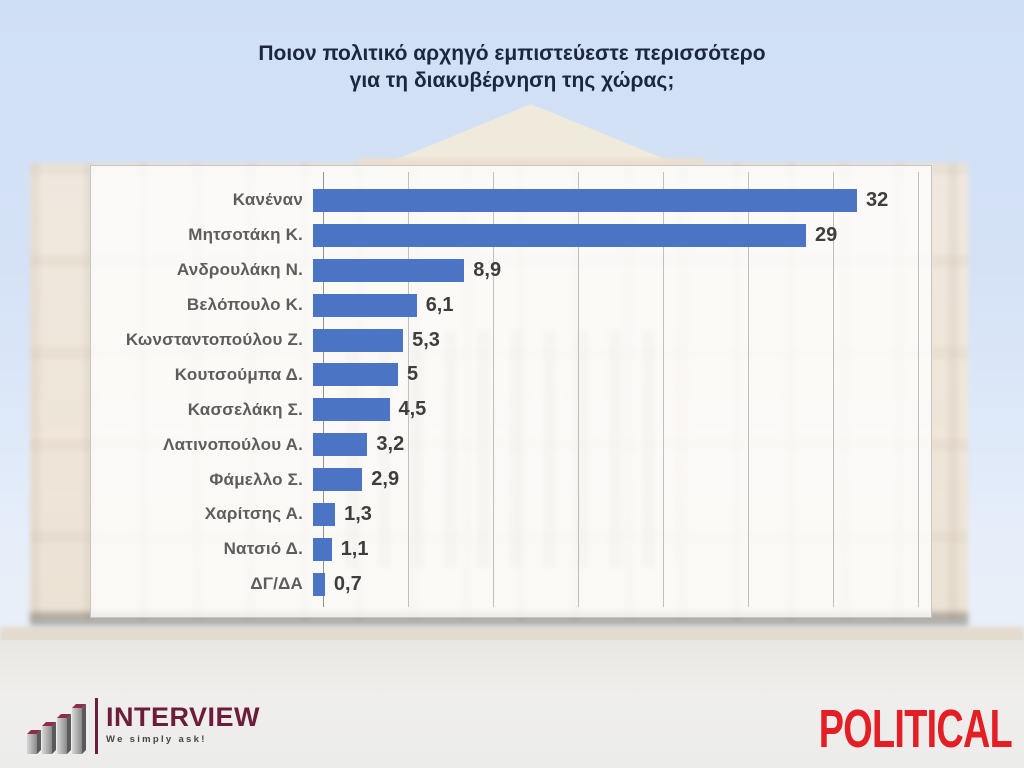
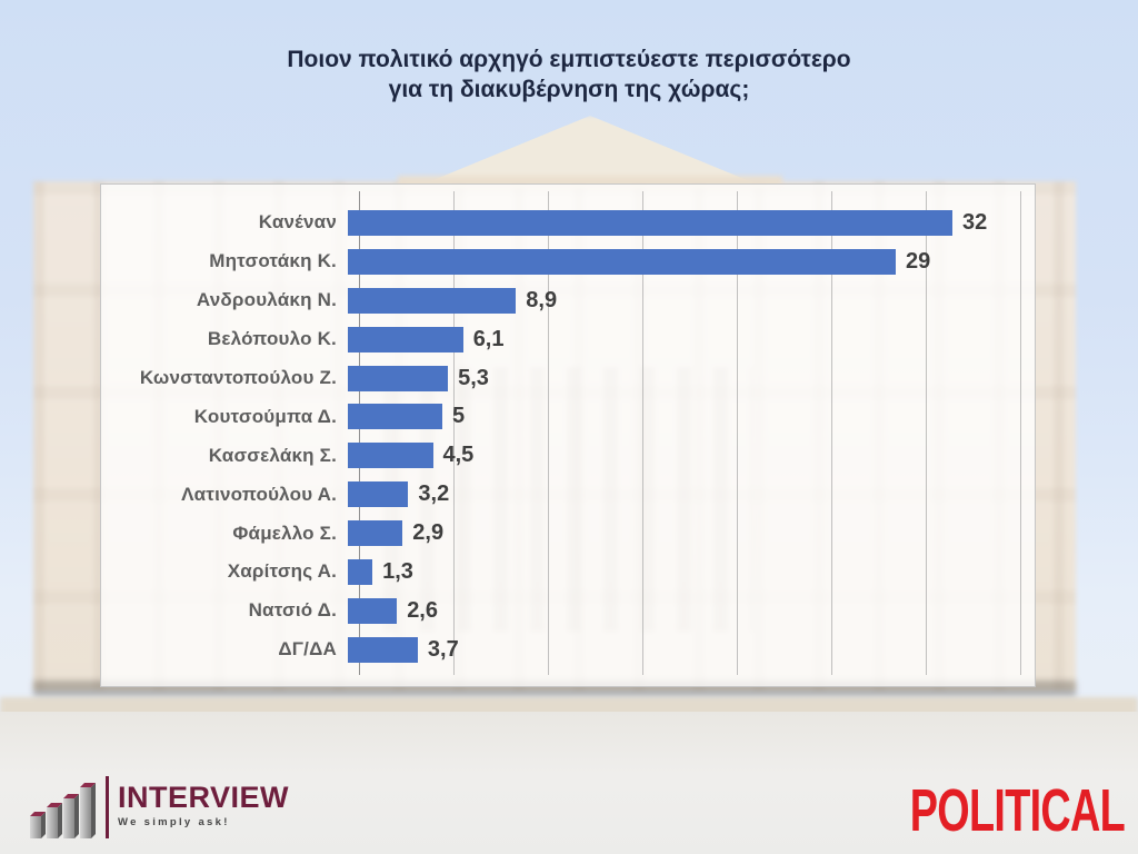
Νατσιό Δ.: 1,1 -> 2,6
ΔΓ/ΔΑ: 0,7 -> 3,7
